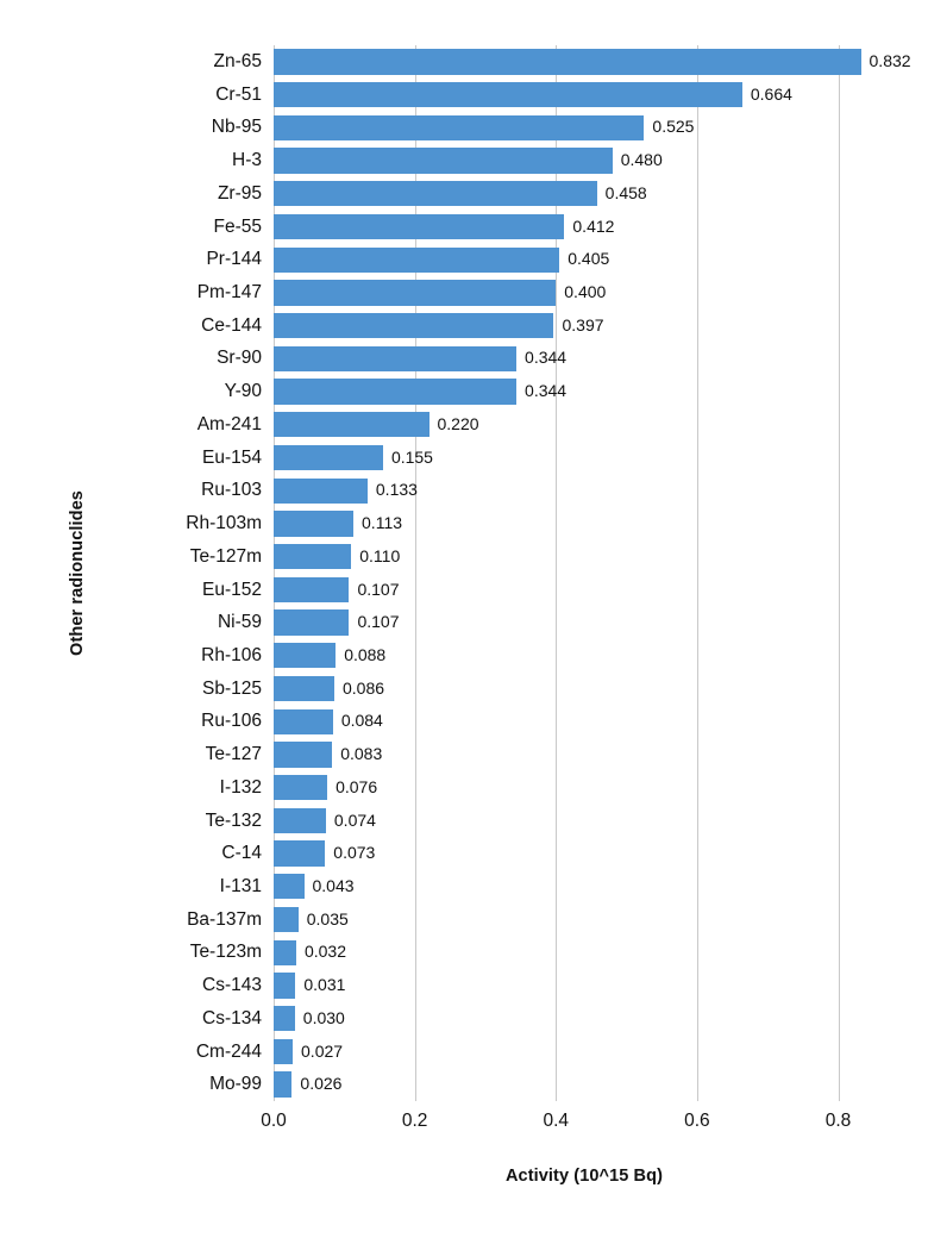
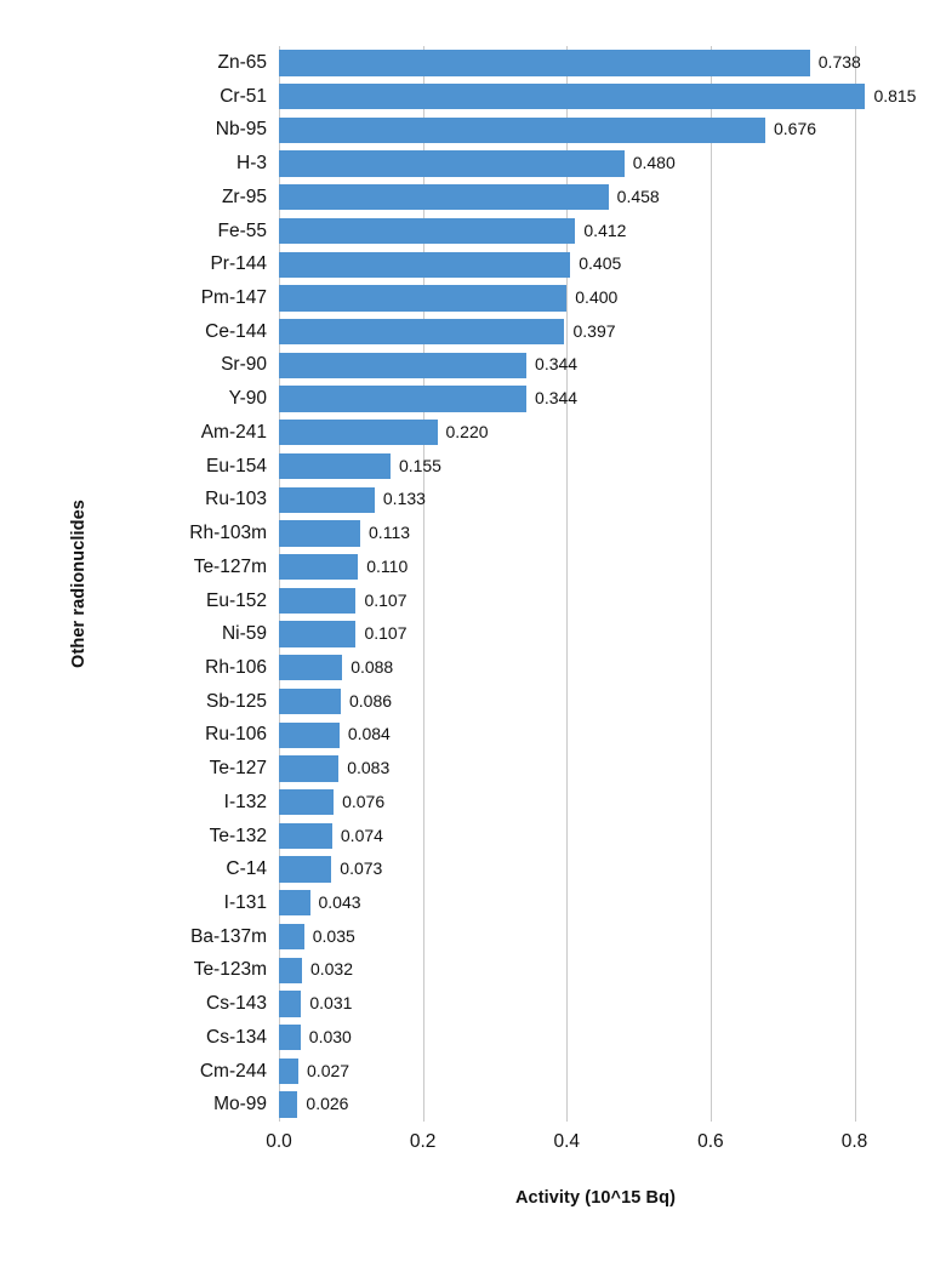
Zn-65: 0.832 -> 0.738
Cr-51: 0.664 -> 0.815
Nb-95: 0.525 -> 0.676
